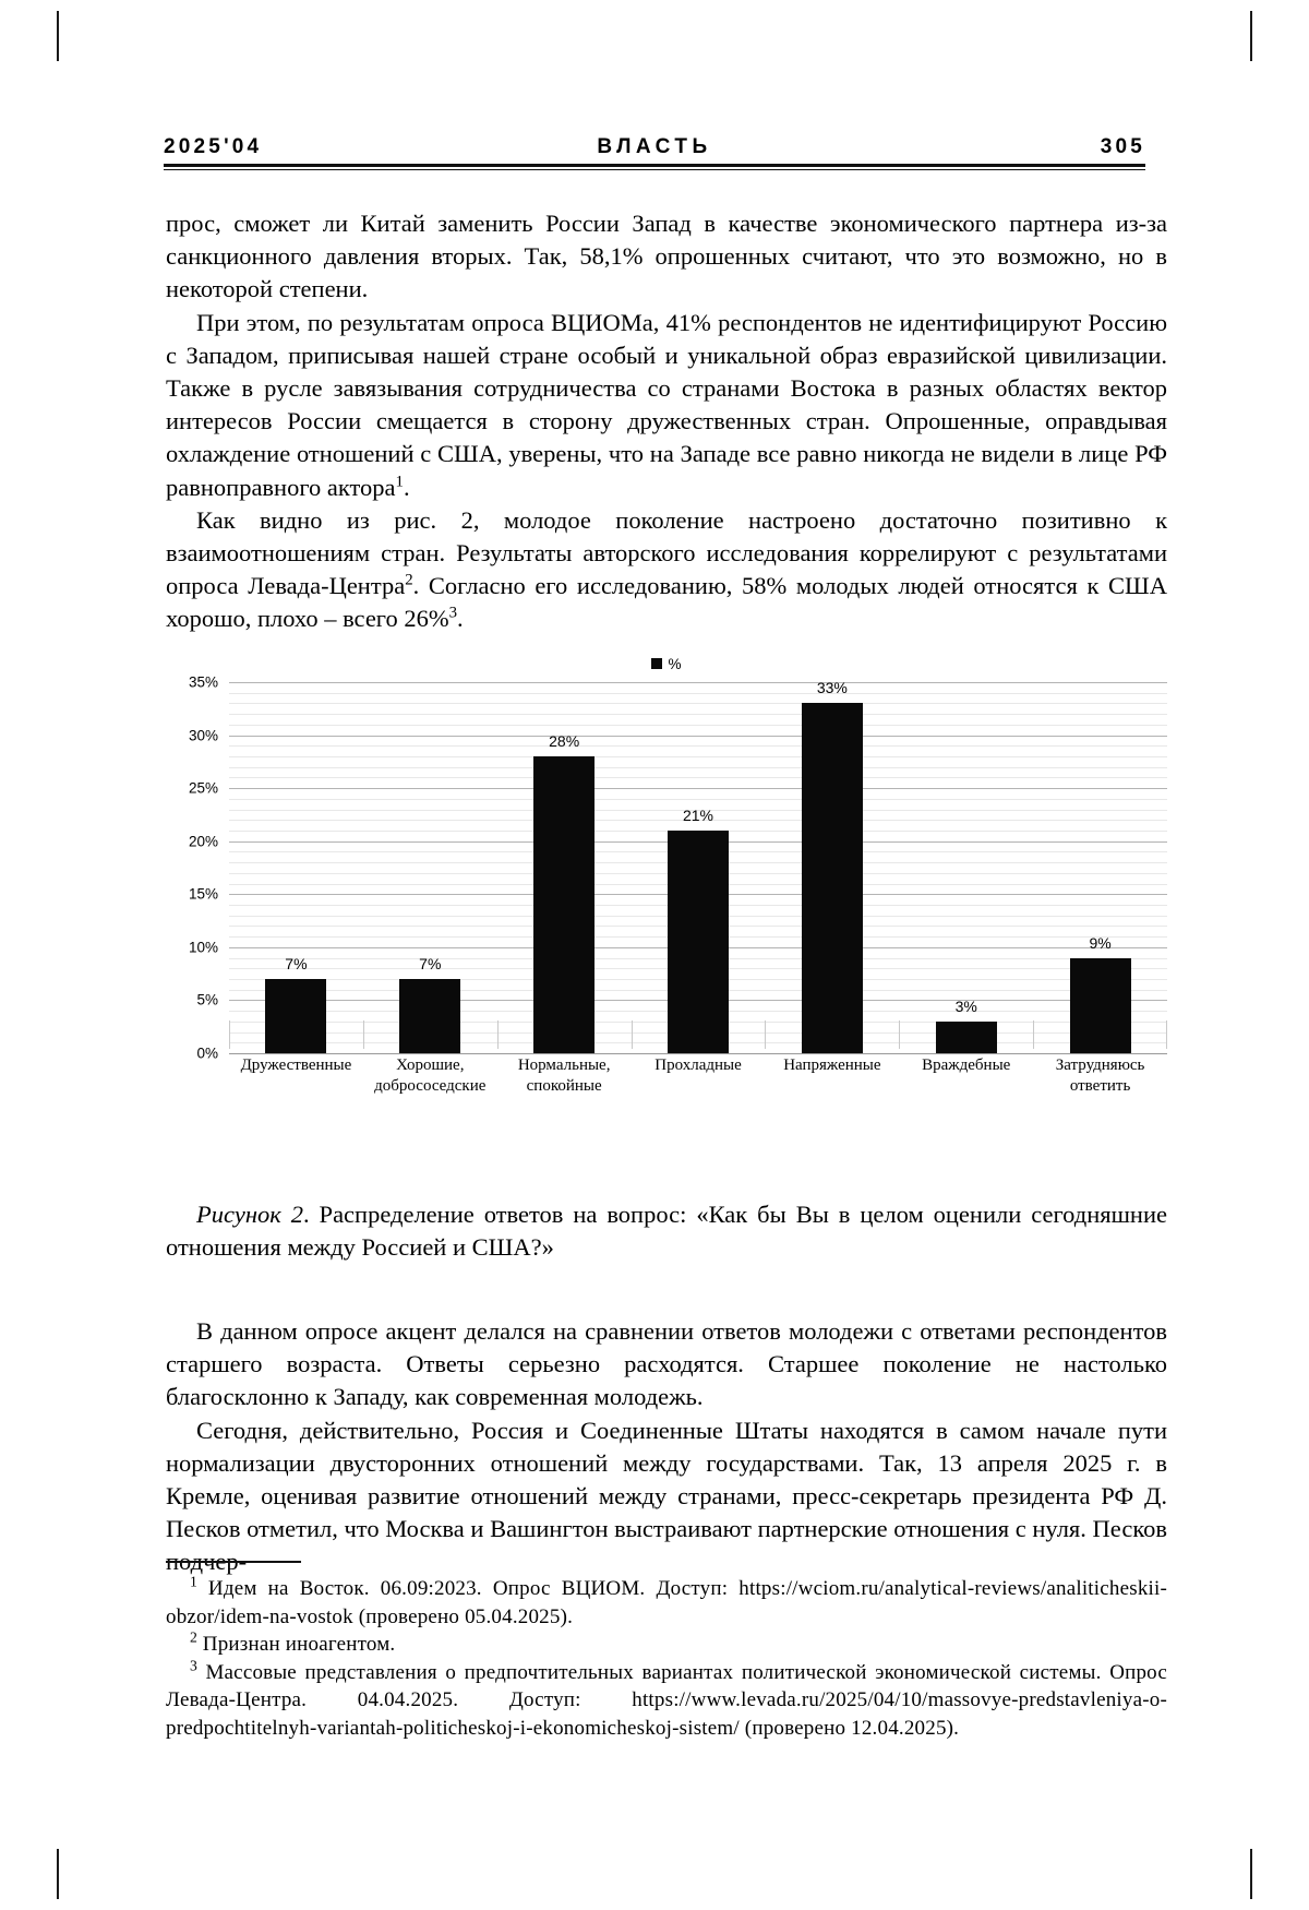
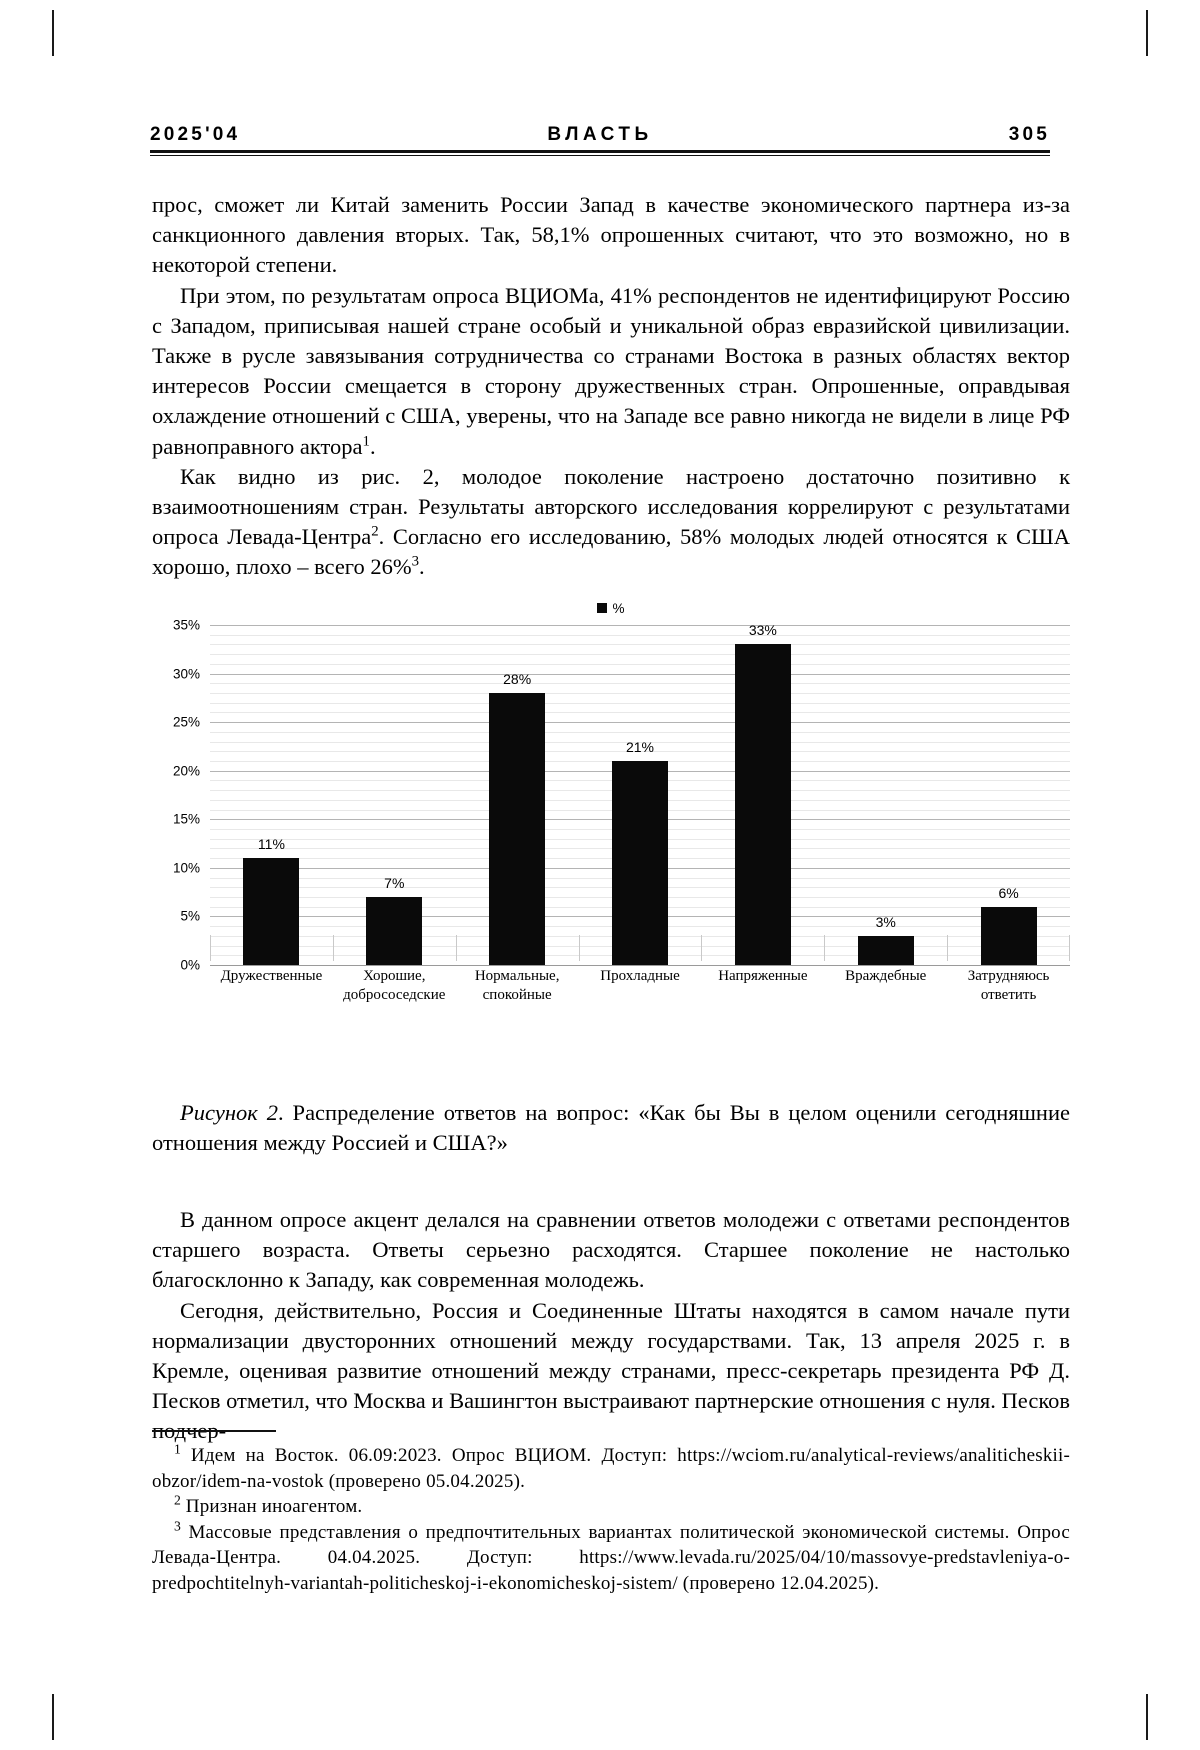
Дружественные: 7% -> 11%
Затрудняюсь ответить: 9% -> 6%
